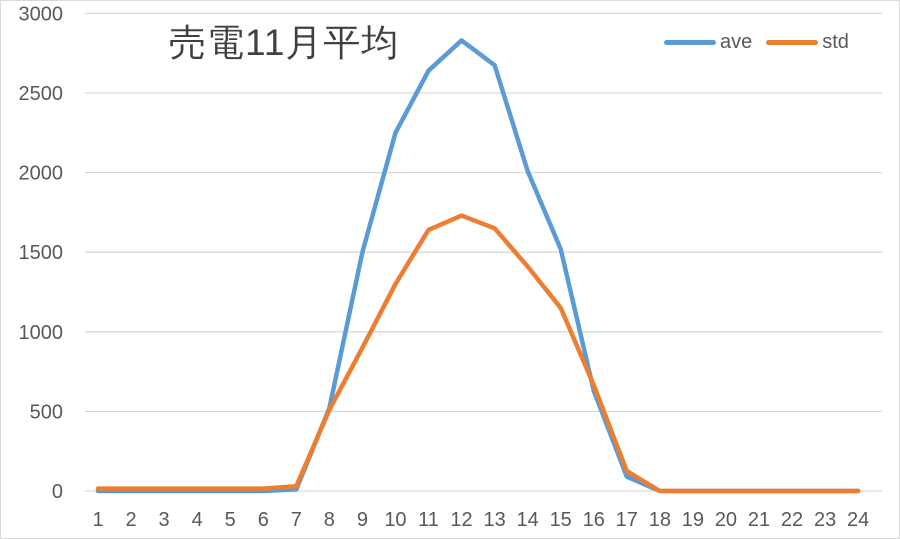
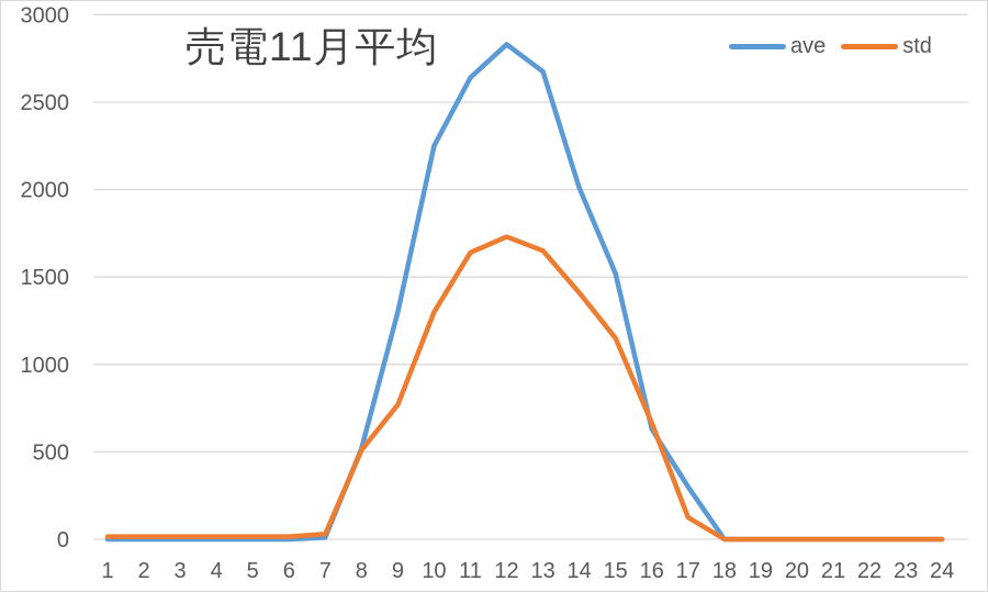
ave/9: 1500 -> 1300
std/9: 900 -> 770
ave/17: 90 -> 300
